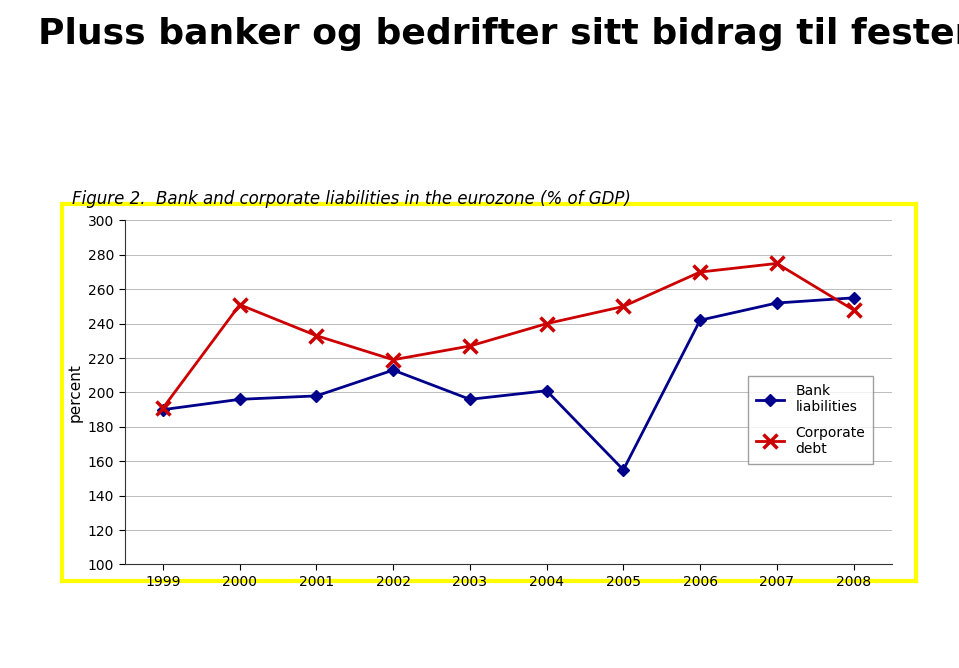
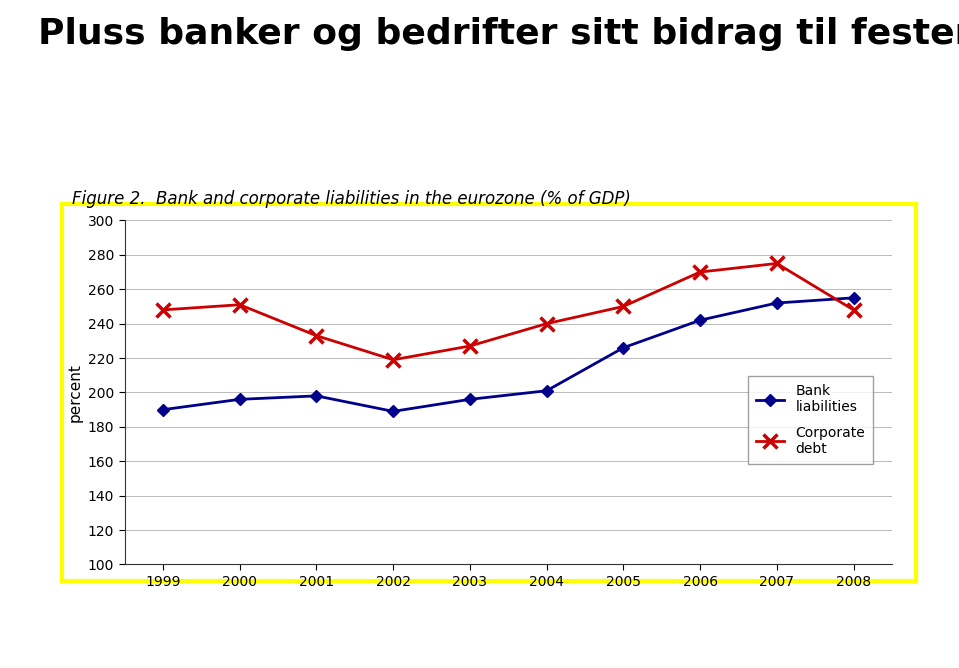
Corporate debt/1999: 191 -> 248
Bank liabilities/2002: 213 -> 189
Bank liabilities/2005: 155 -> 226
